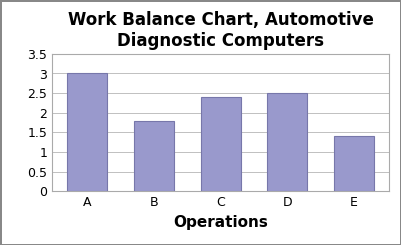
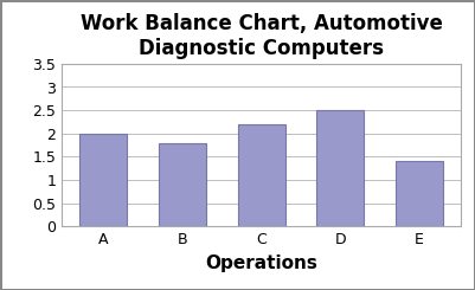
A: 3.0 -> 2.0
C: 2.4 -> 2.2
